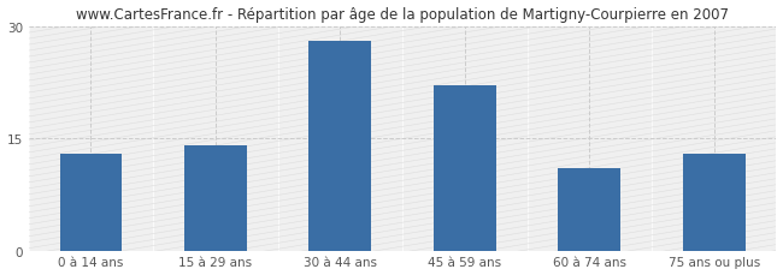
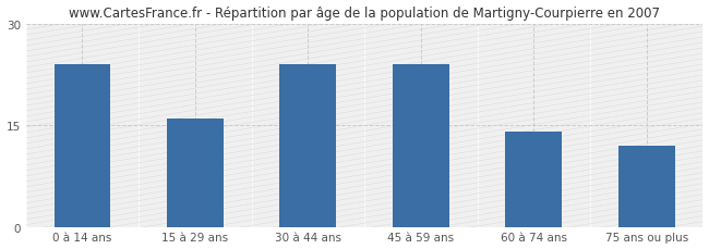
0 à 14 ans: 13 -> 24
15 à 29 ans: 14 -> 16
30 à 44 ans: 28 -> 24
45 à 59 ans: 22 -> 24
60 à 74 ans: 11 -> 14
75 ans ou plus: 13 -> 12
